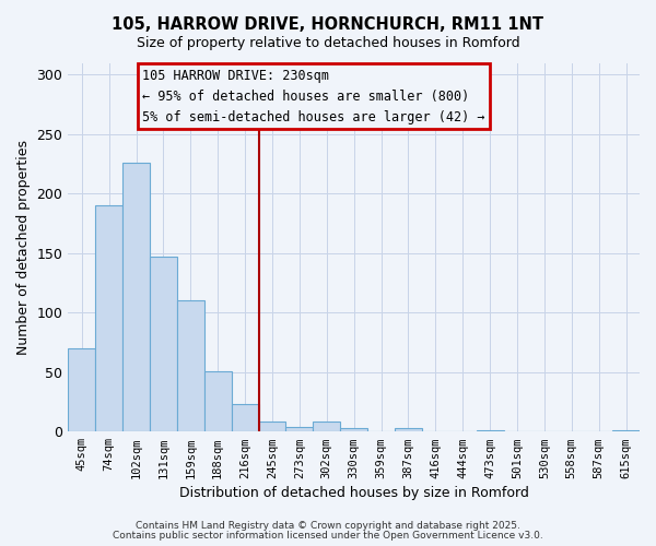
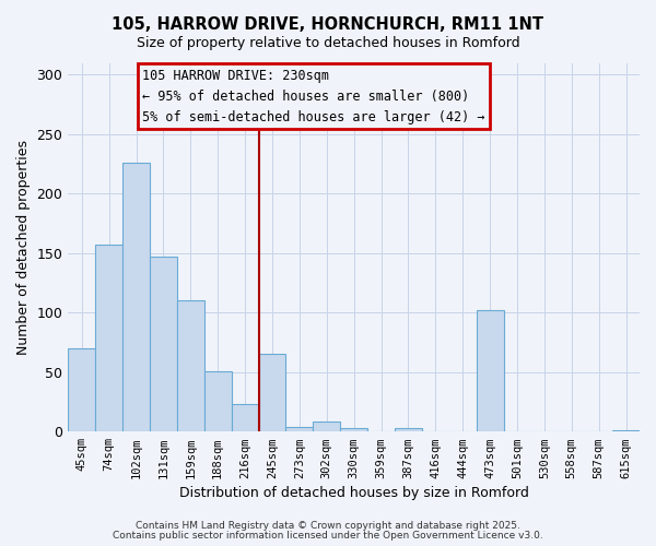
74sqm: 190 -> 157
245sqm: 8 -> 65
473sqm: 1 -> 102
